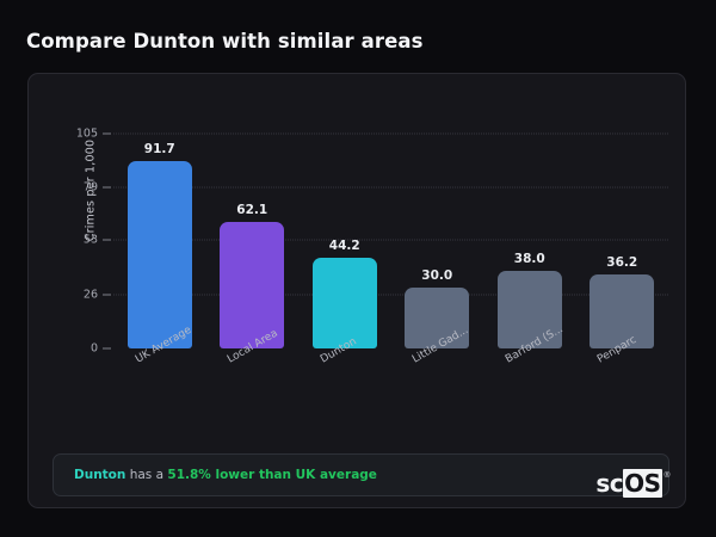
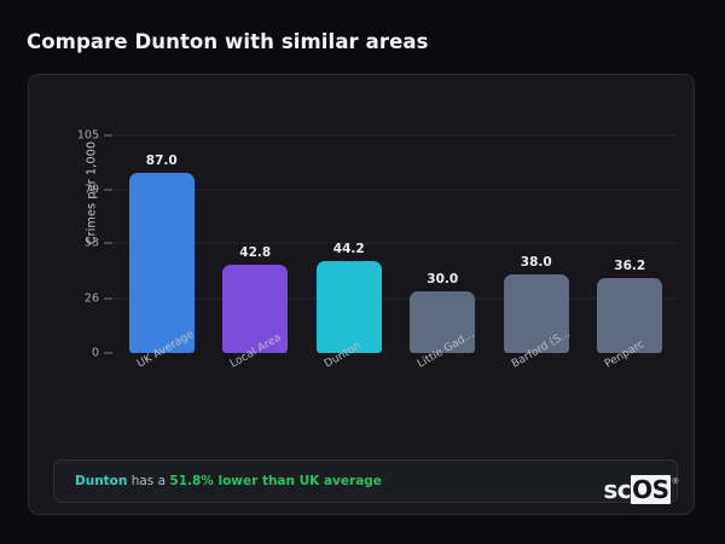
UK Average: 91.7 -> 87.0
Local Area: 62.1 -> 42.8
